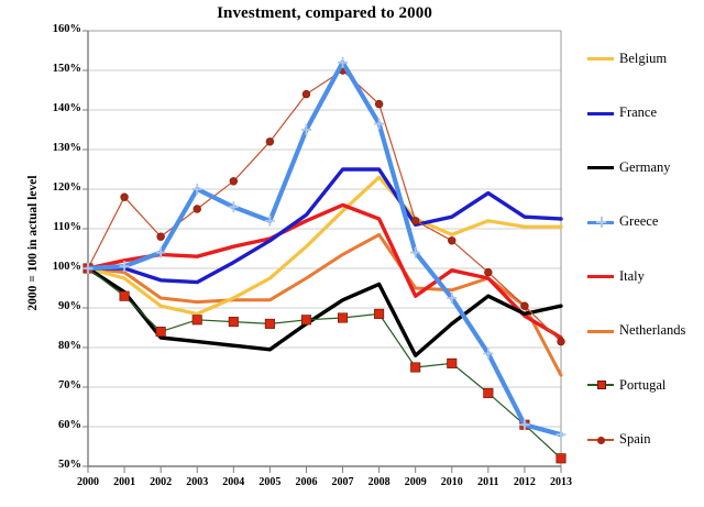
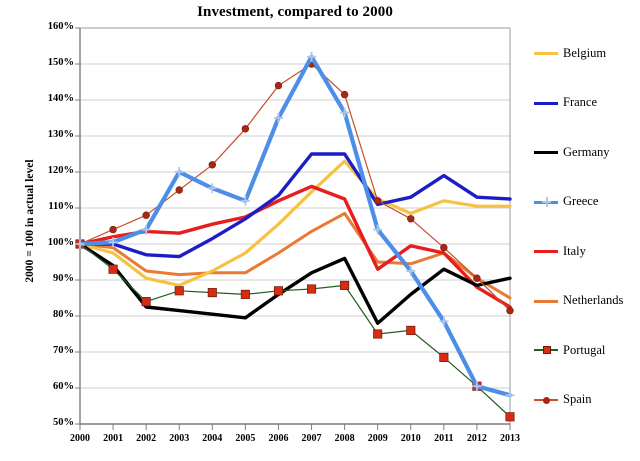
Spain/2001: 118% -> 104%
Netherlands/2013: 73% -> 85%
